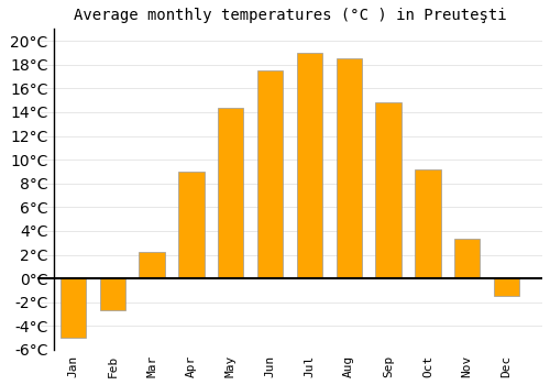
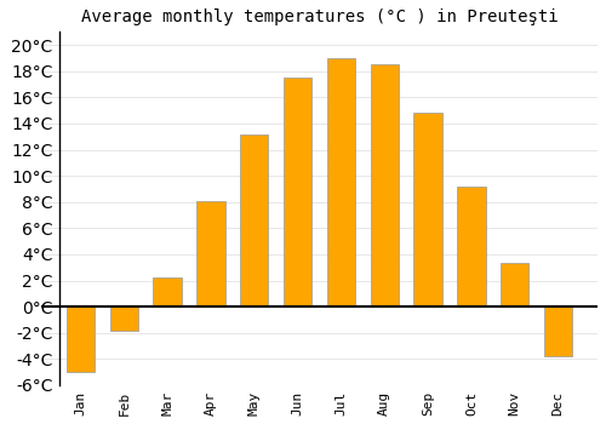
Feb: -2.7°C -> -1.8°C
Apr: 9.0°C -> 8.1°C
May: 14.4°C -> 13.2°C
Dec: -1.5°C -> -3.8°C
